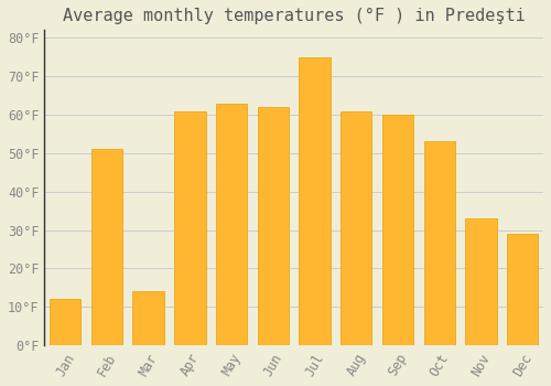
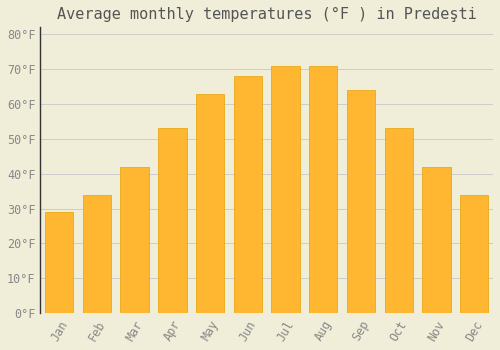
Jan: 12°F -> 29°F
Feb: 51°F -> 34°F
Mar: 14°F -> 42°F
Apr: 61°F -> 53°F
Jun: 62°F -> 68°F
Jul: 75°F -> 71°F
Aug: 61°F -> 71°F
Sep: 60°F -> 64°F
Nov: 33°F -> 42°F
Dec: 29°F -> 34°F
